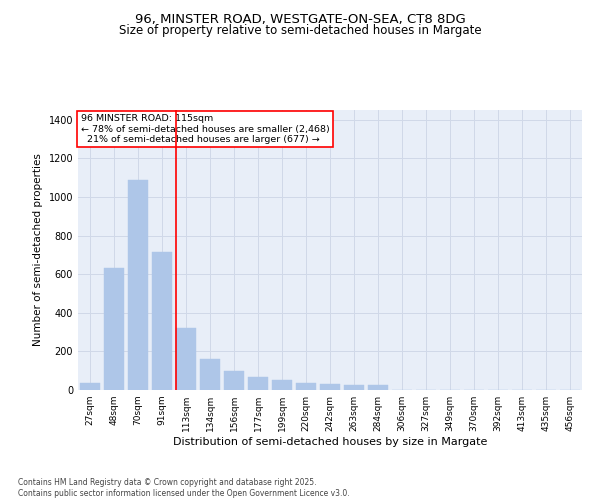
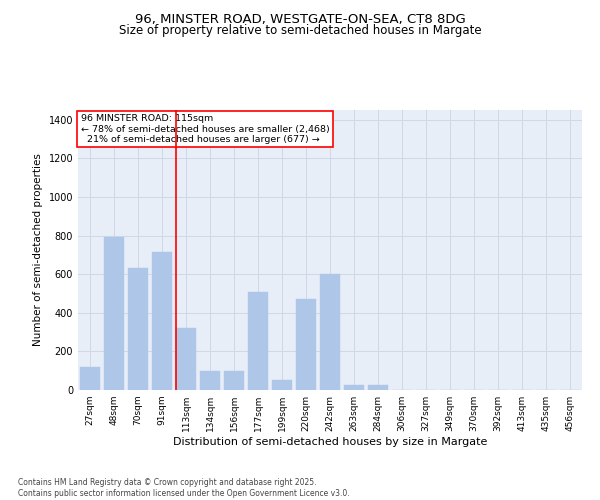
27sqm: 40 -> 120
48sqm: 630 -> 790
70sqm: 1080 -> 630
134sqm: 160 -> 100
177sqm: 60 -> 510
220sqm: 40 -> 470
242sqm: 30 -> 600
